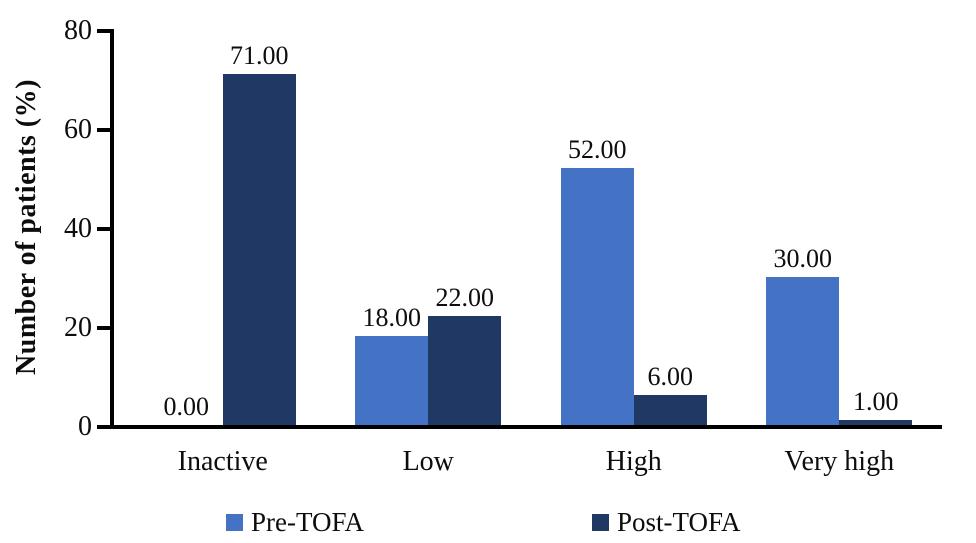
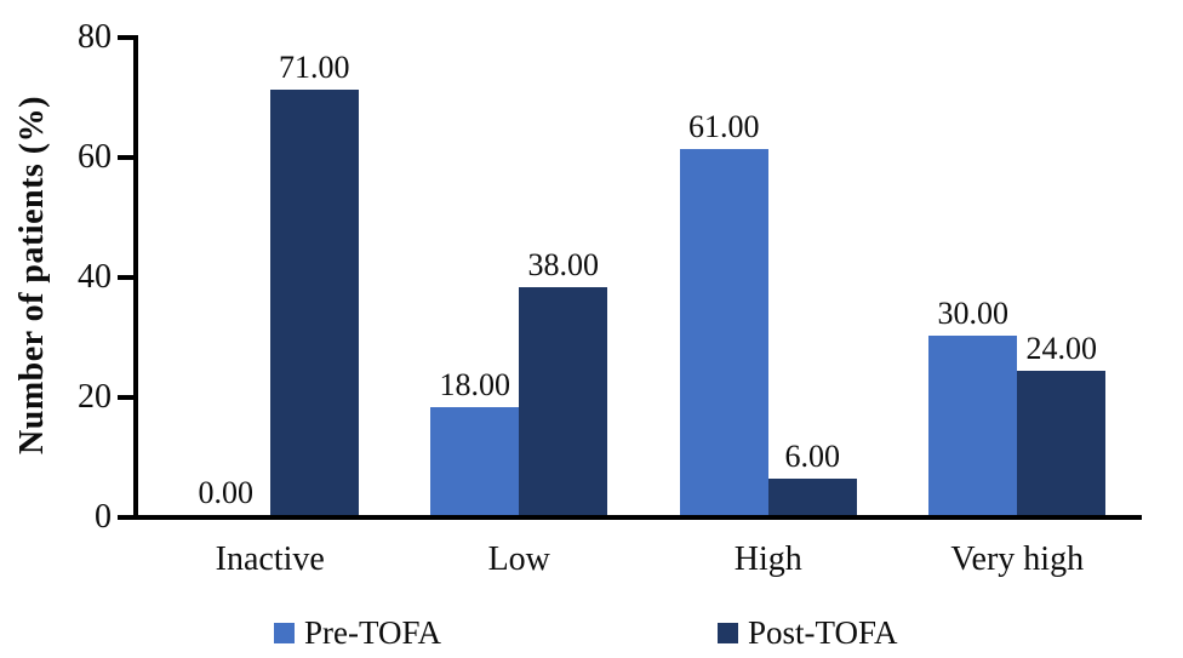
Post-TOFA/Low: 22.00 -> 38.00
Pre-TOFA/High: 52.00 -> 61.00
Post-TOFA/Very high: 1.00 -> 24.00
